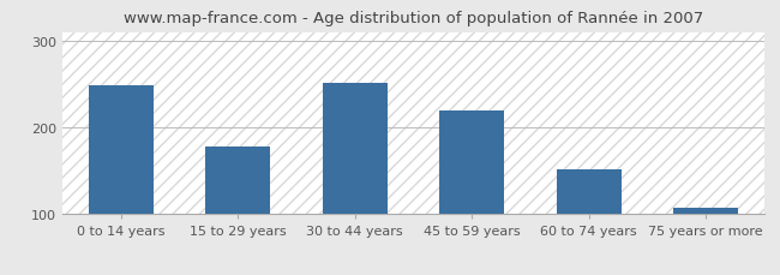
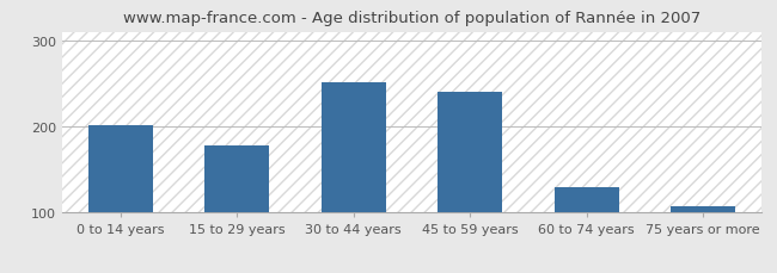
0 to 14 years: 248 -> 202
45 to 59 years: 220 -> 240
60 to 74 years: 152 -> 130
